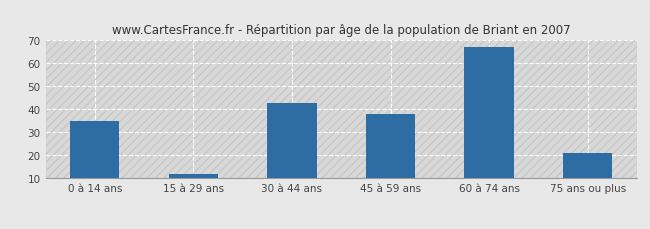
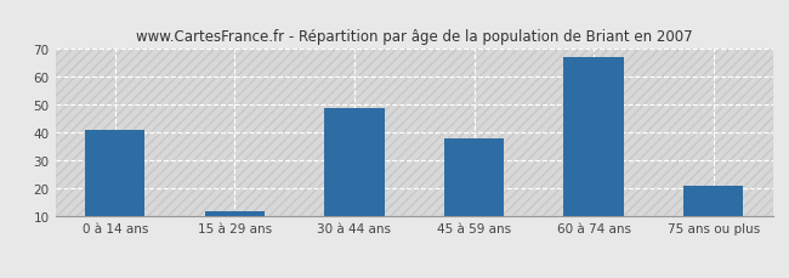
0 à 14 ans: 35 -> 41
30 à 44 ans: 43 -> 49
